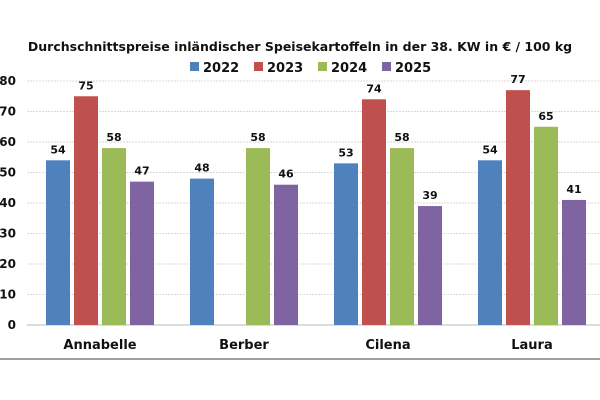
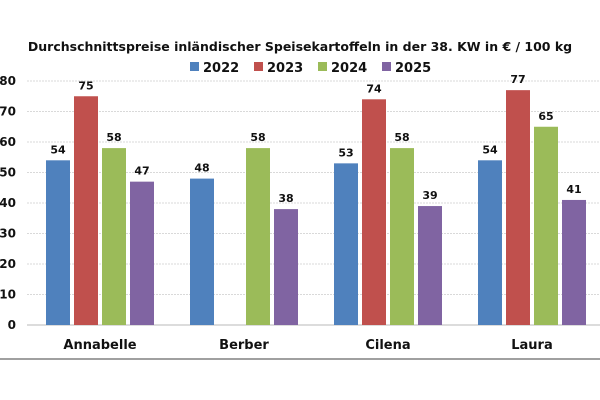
2025/Berber: 46 -> 38
